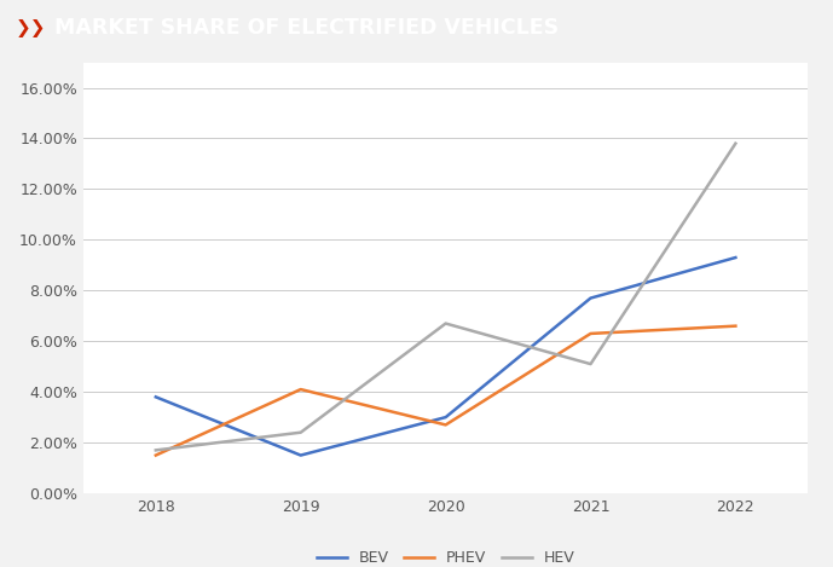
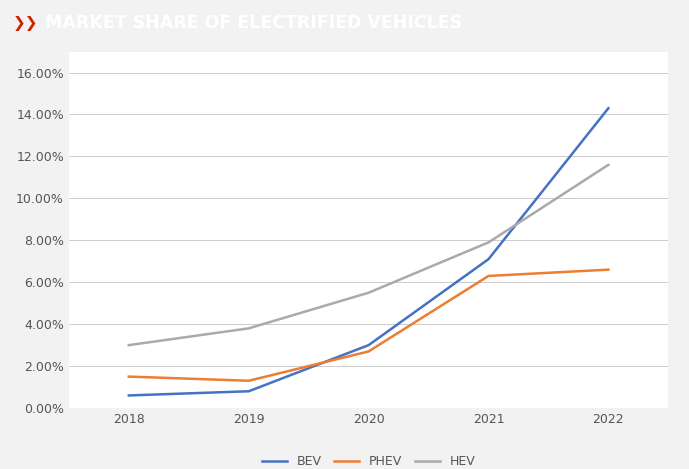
BEV/2018: 3.8% -> 0.6%
HEV/2018: 1.7% -> 3.0%
BEV/2019: 1.5% -> 0.8%
PHEV/2019: 4.1% -> 1.3%
HEV/2019: 2.4% -> 3.8%
HEV/2020: 6.7% -> 5.5%
BEV/2021: 7.7% -> 7.1%
HEV/2021: 5.1% -> 7.9%
BEV/2022: 9.3% -> 14.3%
HEV/2022: 13.8% -> 11.6%
